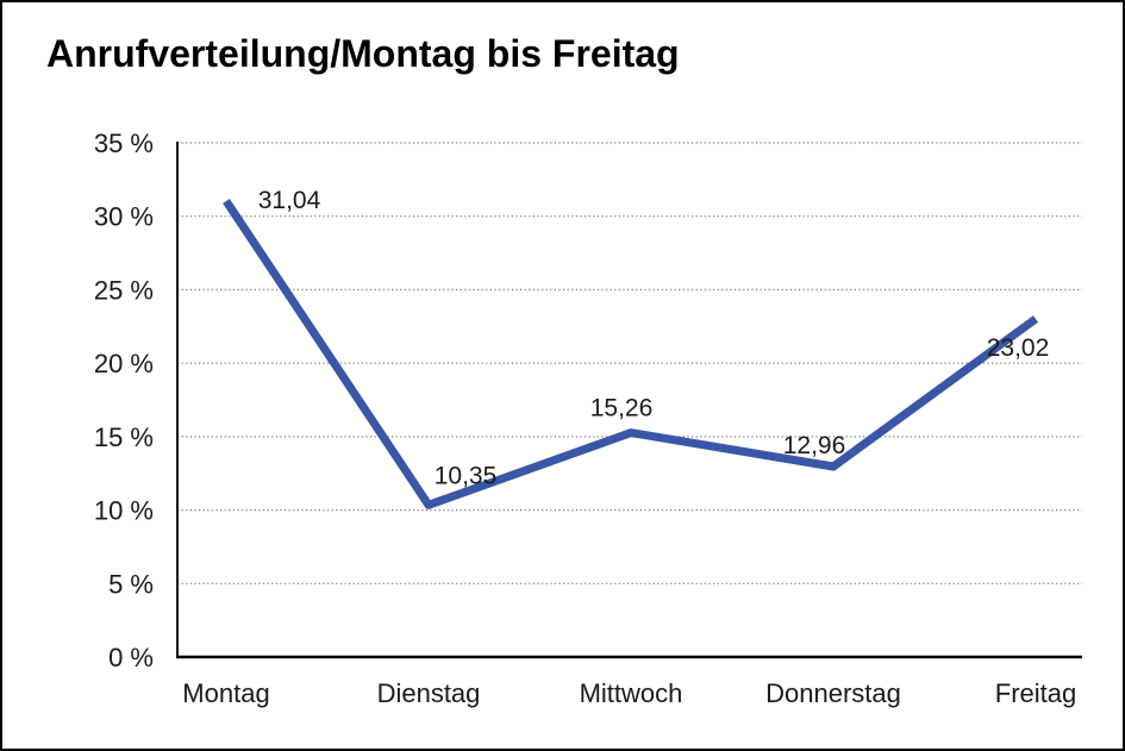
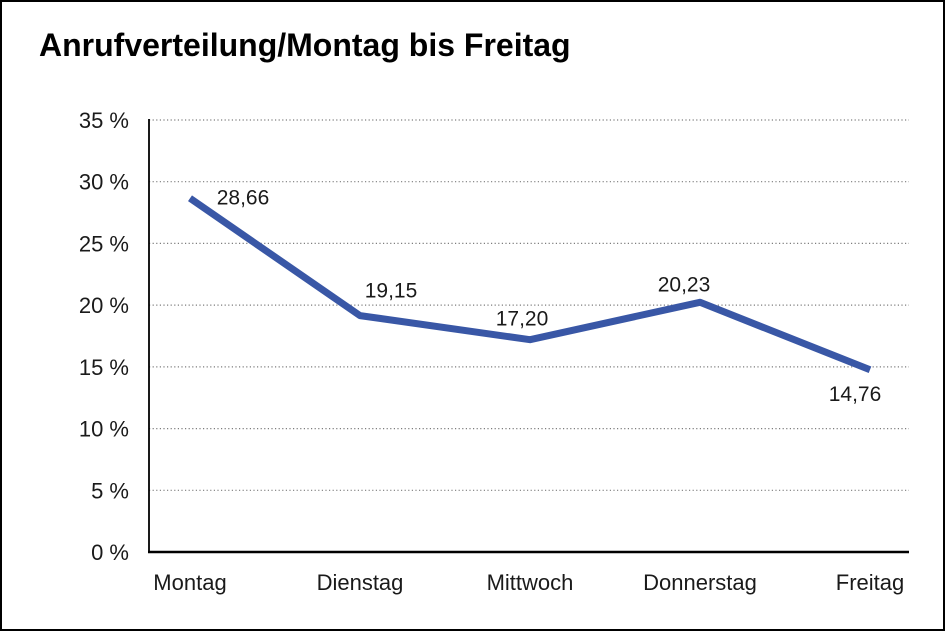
Montag: 31,04 -> 28,66
Dienstag: 10,35 -> 19,15
Mittwoch: 15,26 -> 17,20
Donnerstag: 12,96 -> 20,23
Freitag: 23,02 -> 14,76
